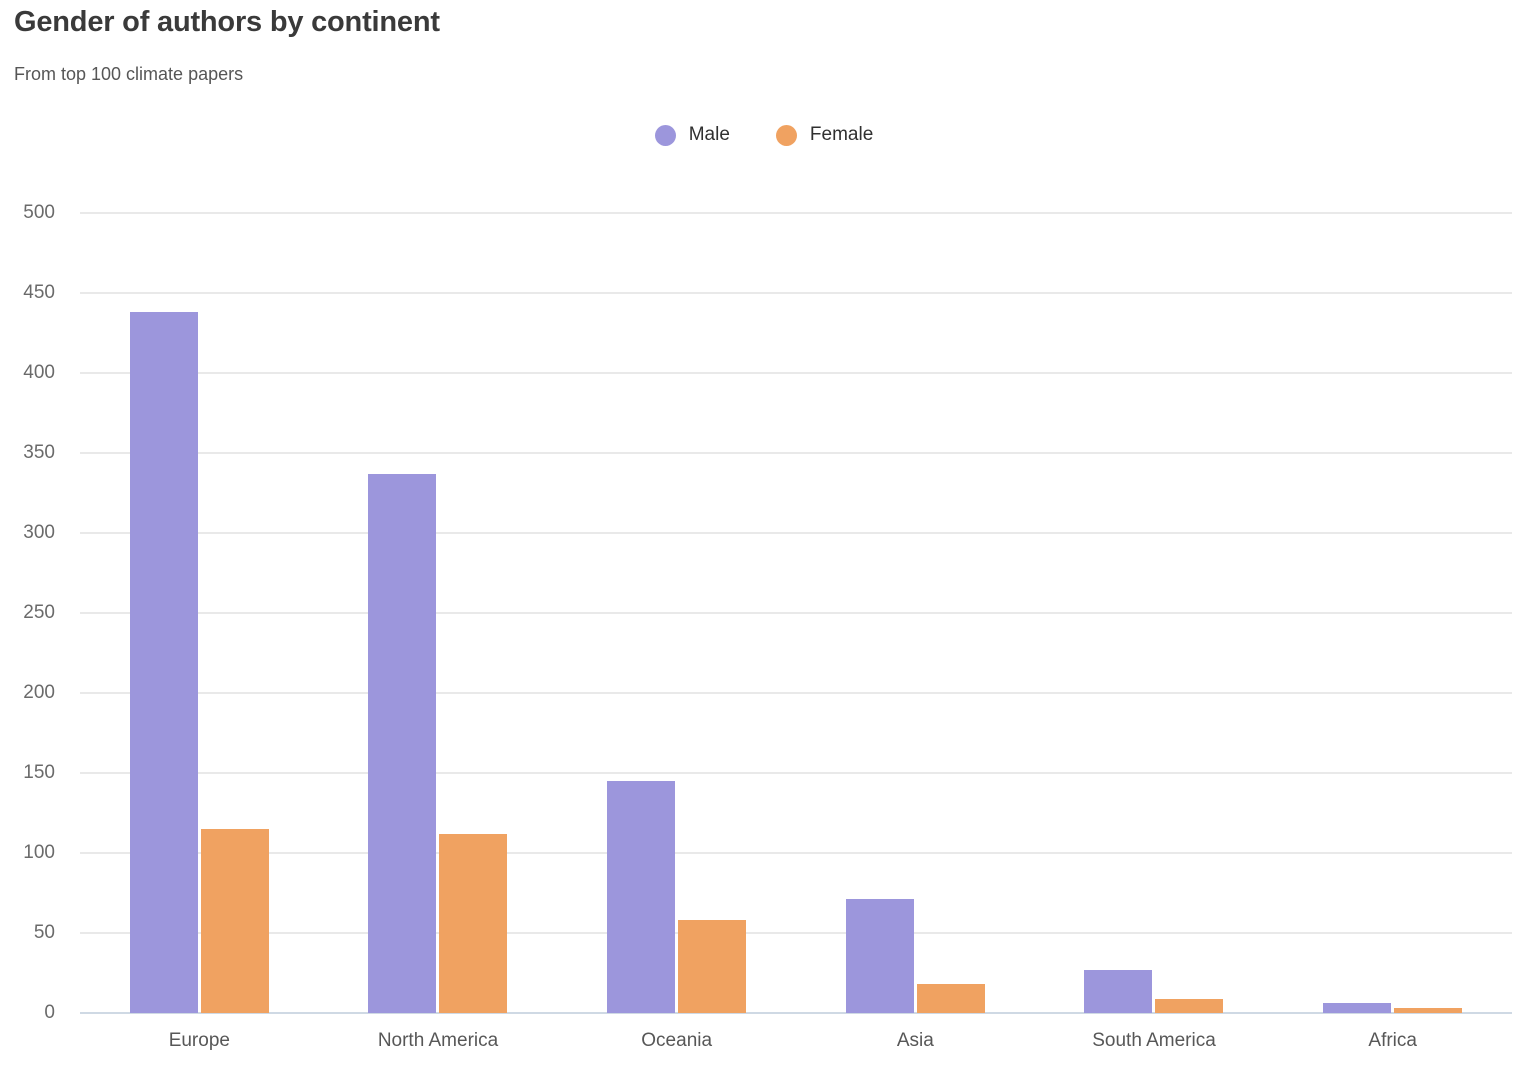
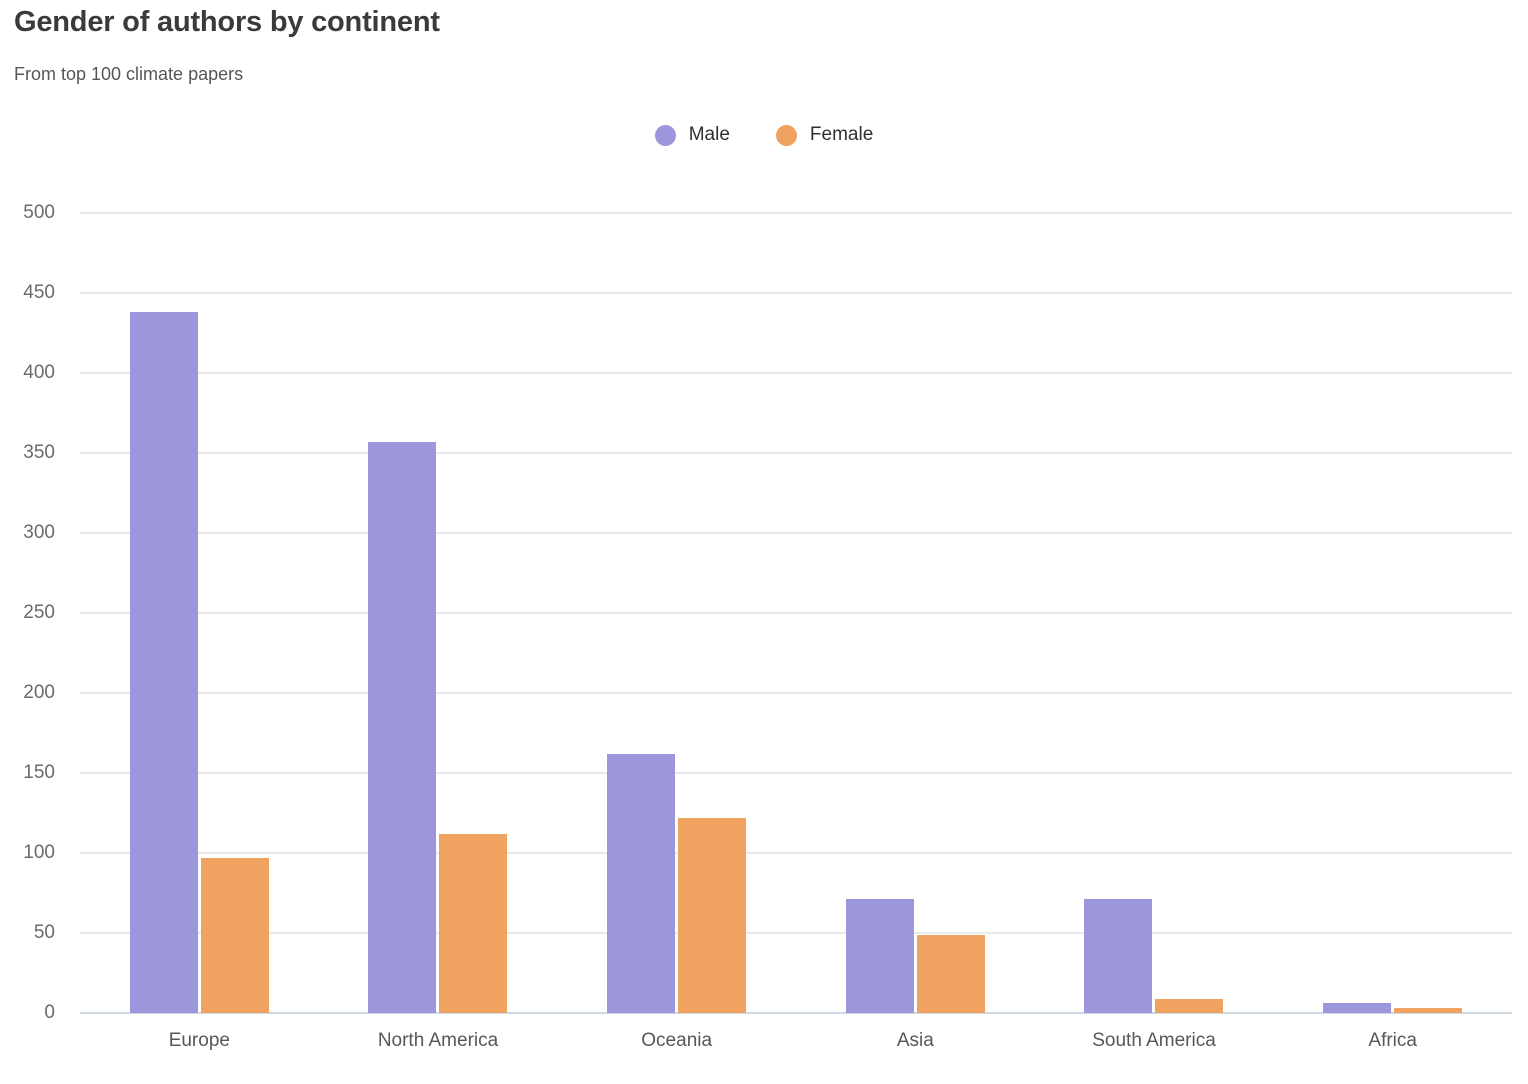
Female/Europe: 115 -> 97
Male/North America: 337 -> 357
Male/Oceania: 145 -> 162
Female/Oceania: 58 -> 122
Female/Asia: 18 -> 49
Male/South America: 27 -> 71
